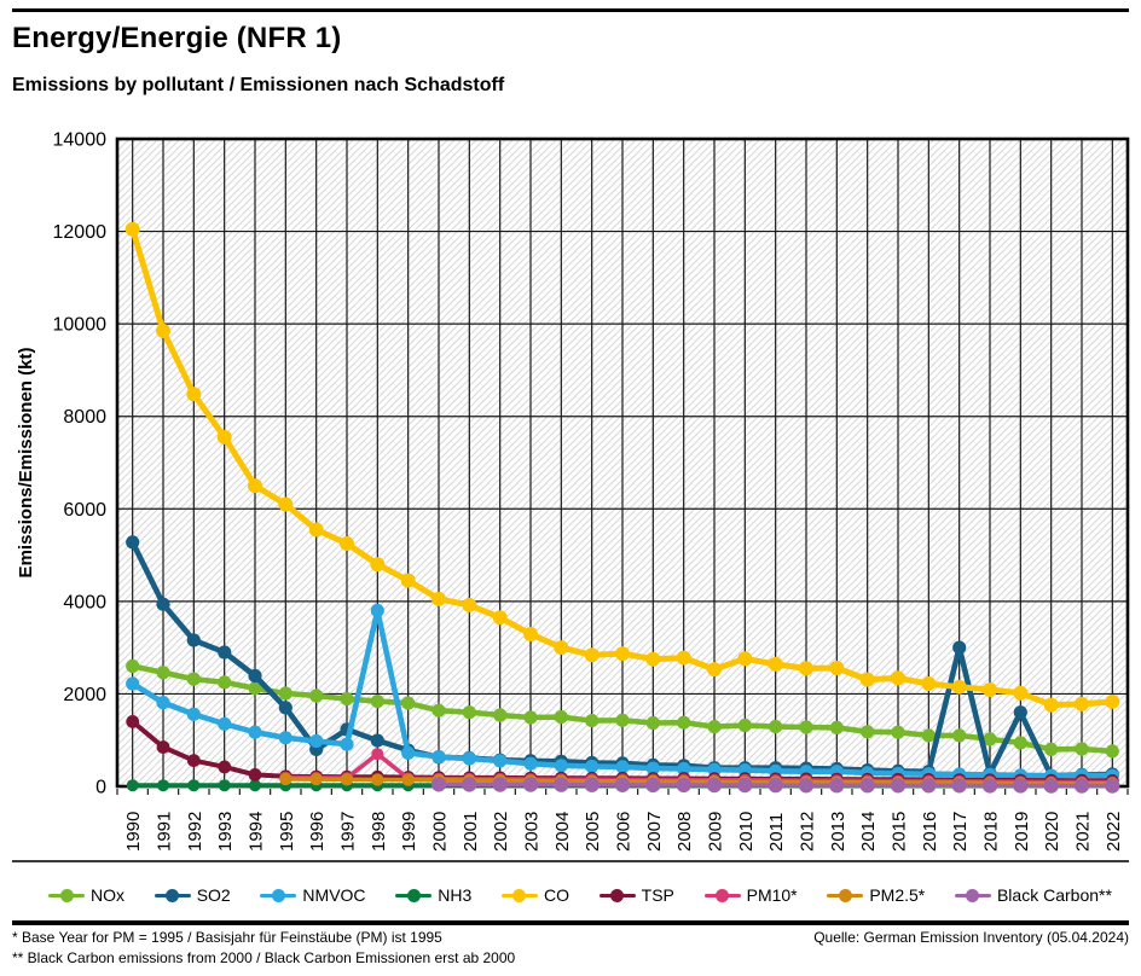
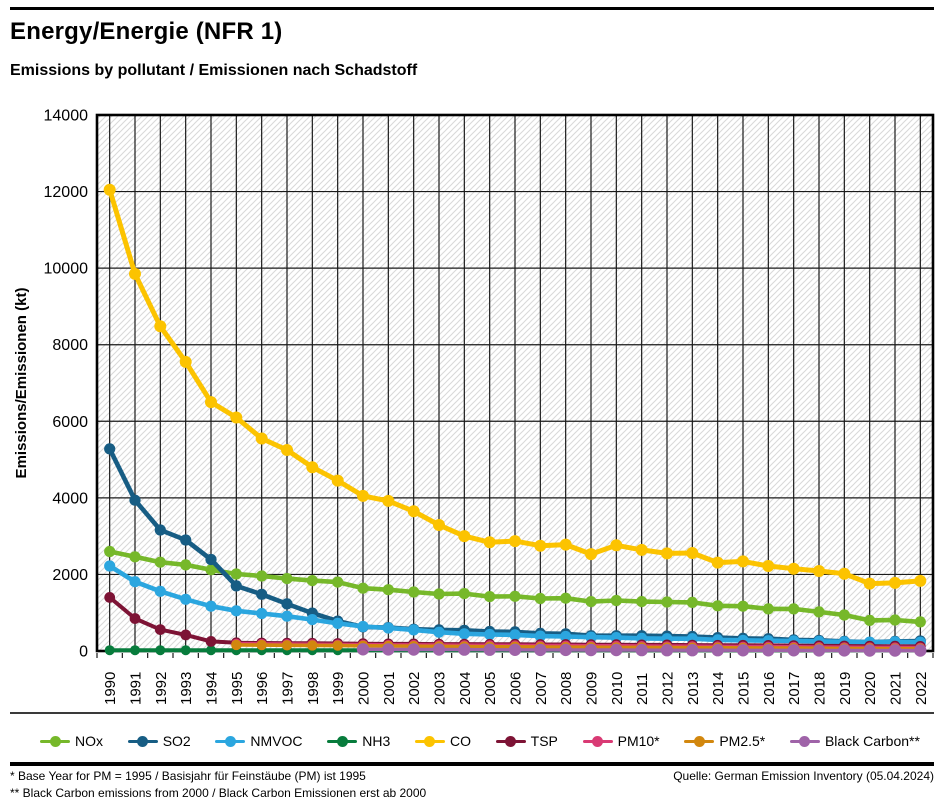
SO2/1996: 800 -> 1500
NMVOC/1998: 3800 -> 800
PM10*/1998: 700 -> 200
SO2/2017: 3000 -> 300
SO2/2019: 1600 -> 200
